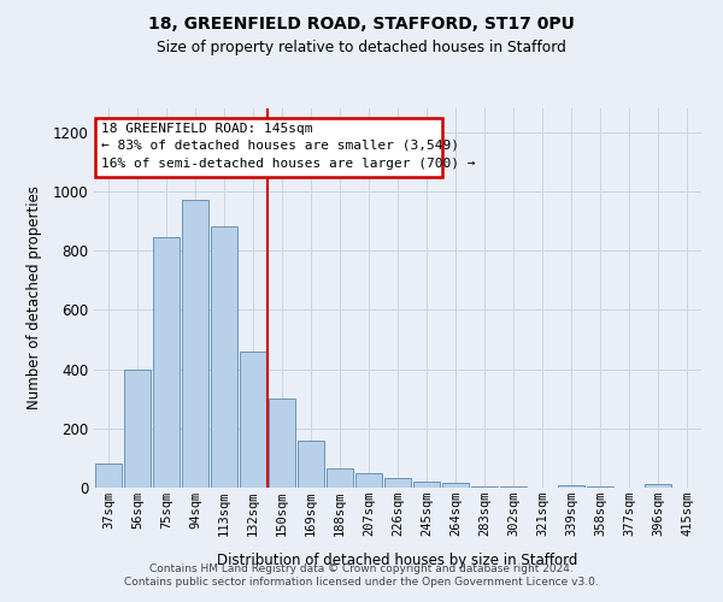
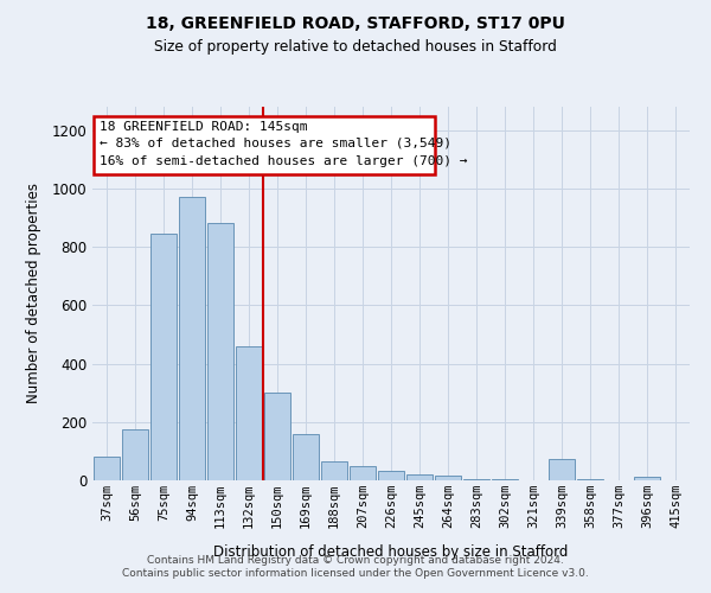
56sqm: 400 -> 175
339sqm: 10 -> 75
